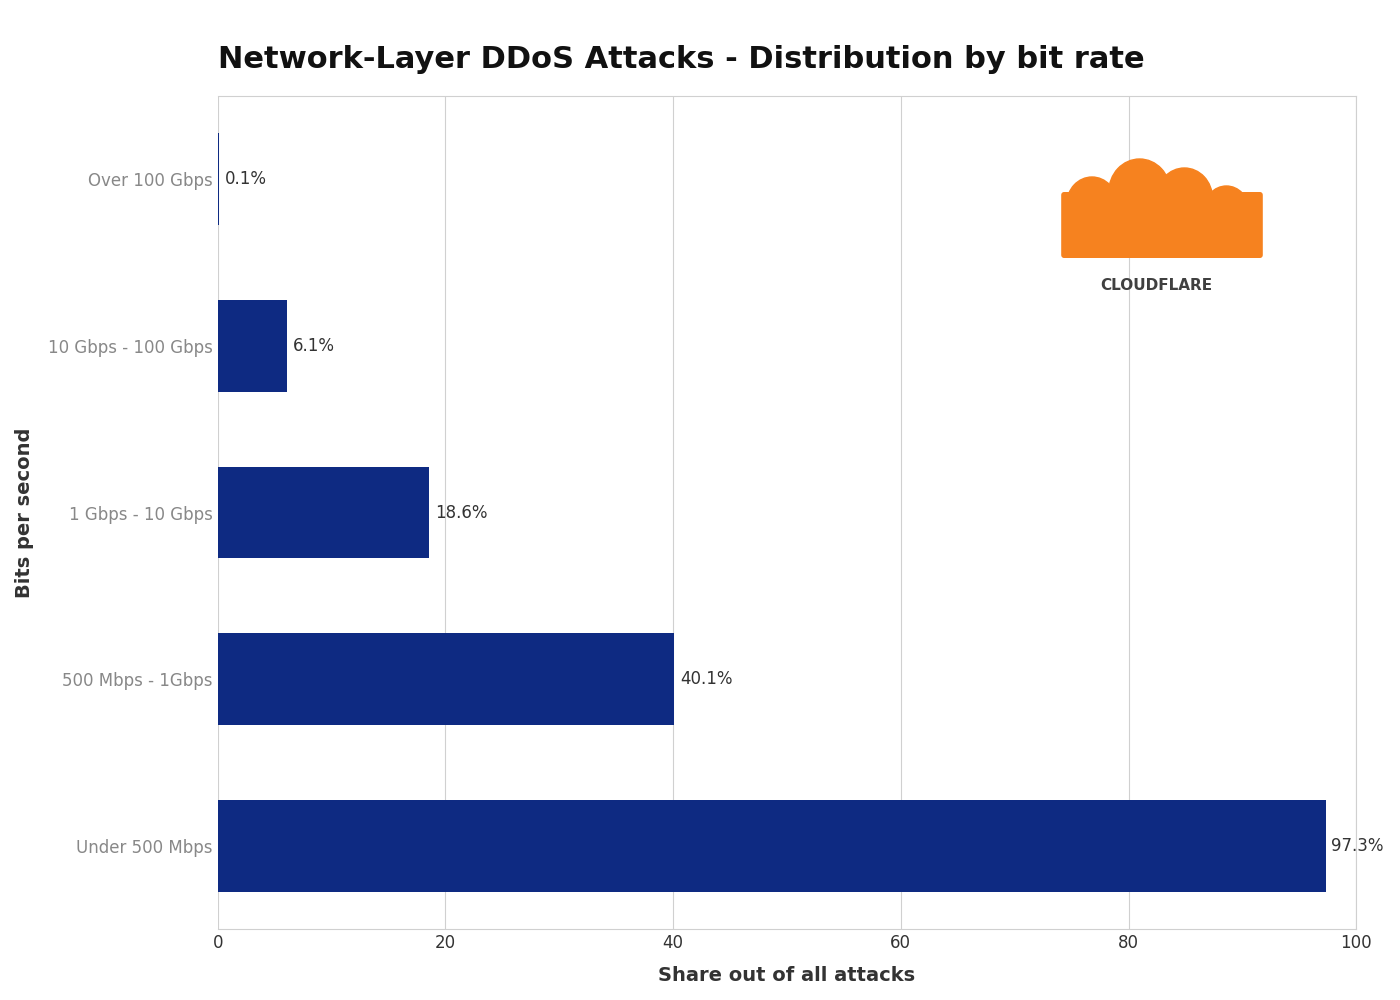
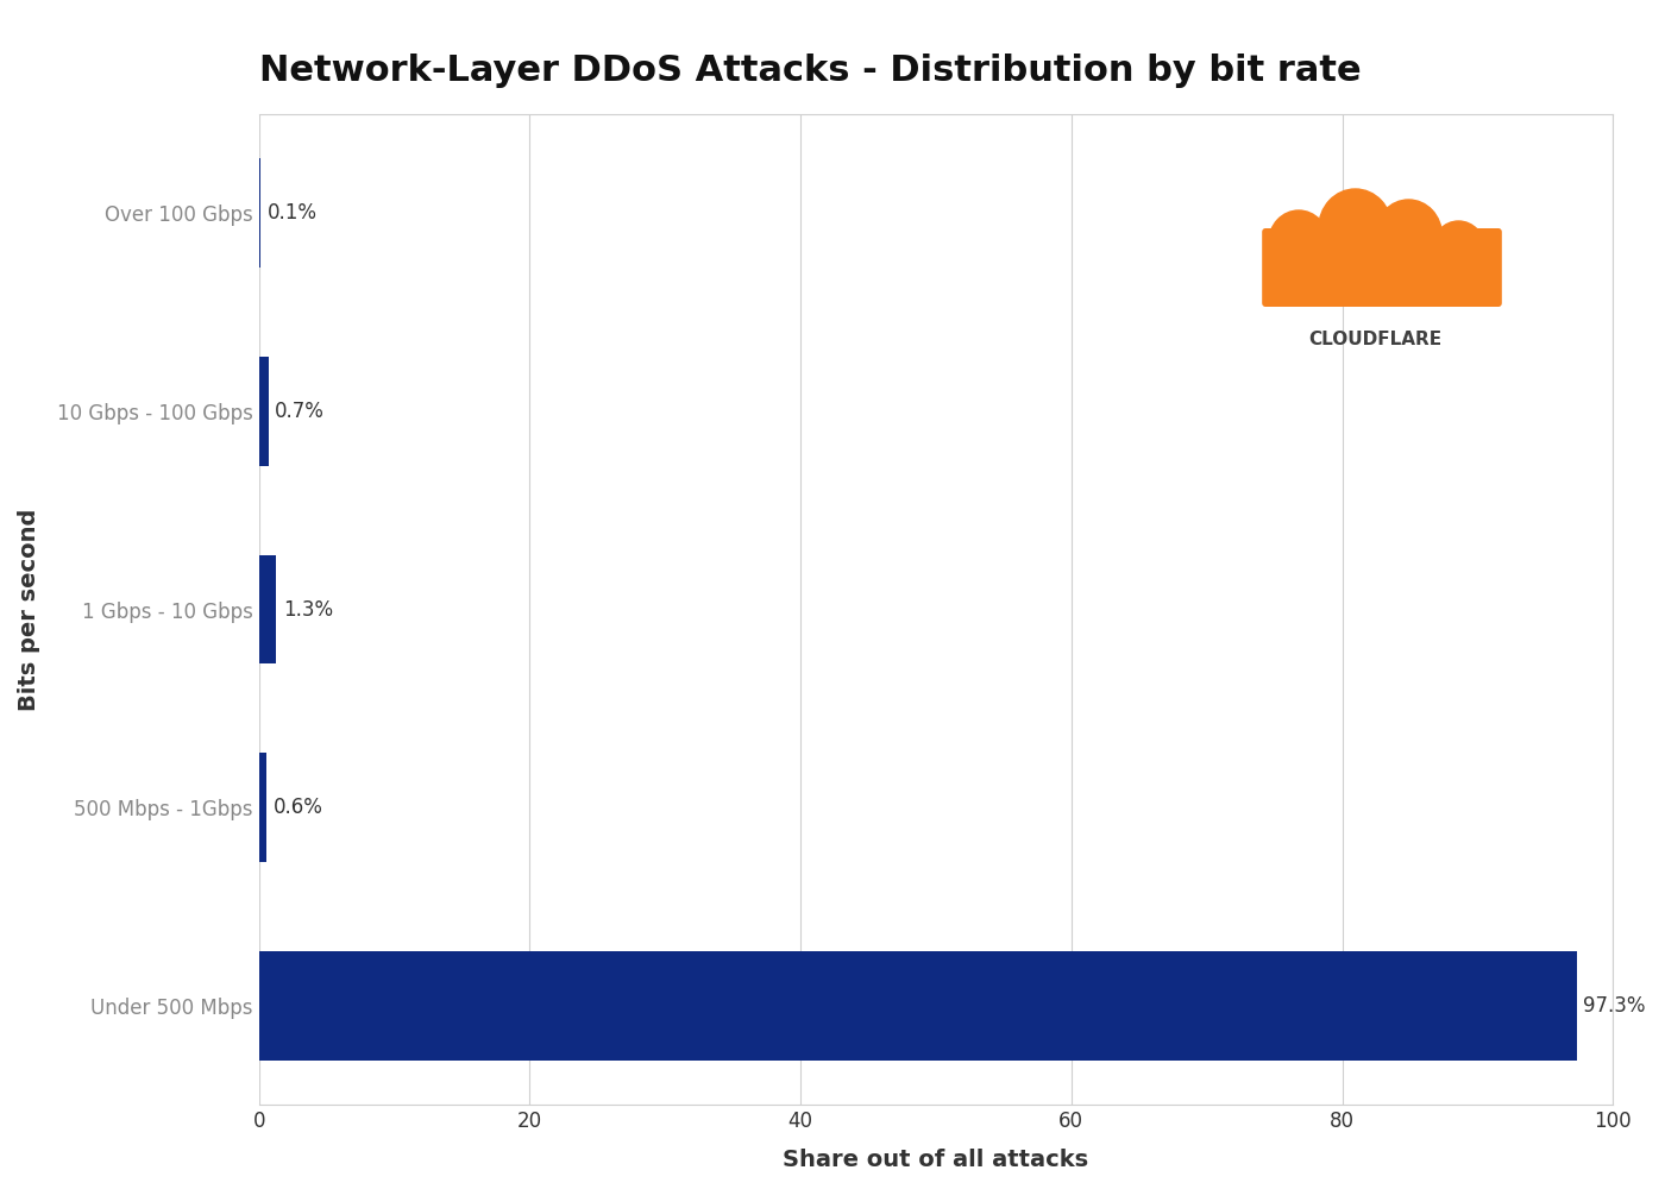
10 Gbps - 100 Gbps: 6.1% -> 0.7%
1 Gbps - 10 Gbps: 18.6% -> 1.3%
500 Mbps - 1Gbps: 40.1% -> 0.6%
